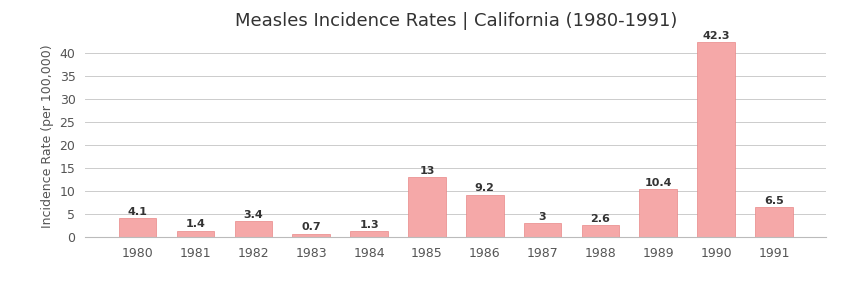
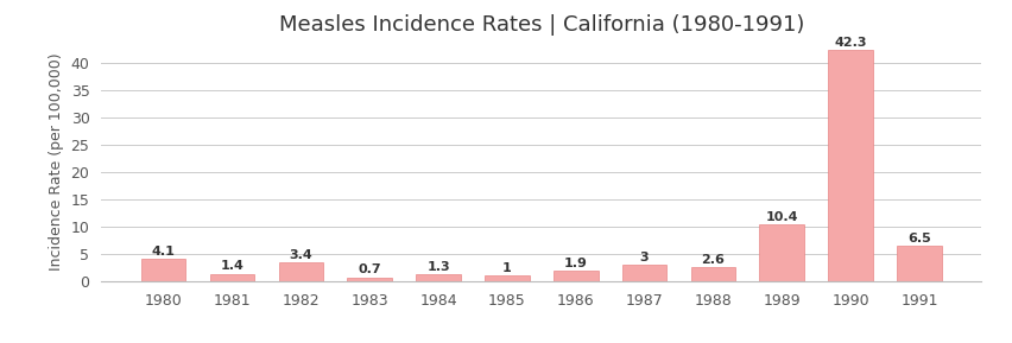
1985: 13 -> 1
1986: 9.2 -> 1.9
